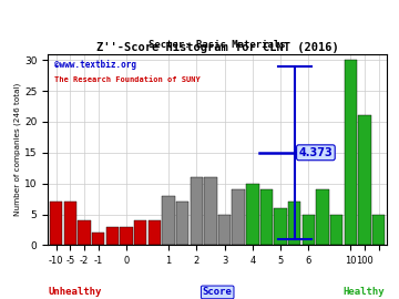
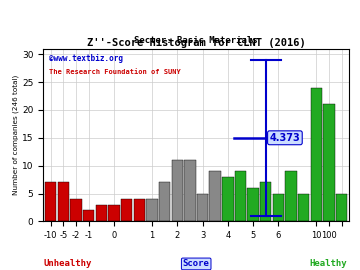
1: 8 -> 4
4: 10 -> 8
10: 30 -> 24
